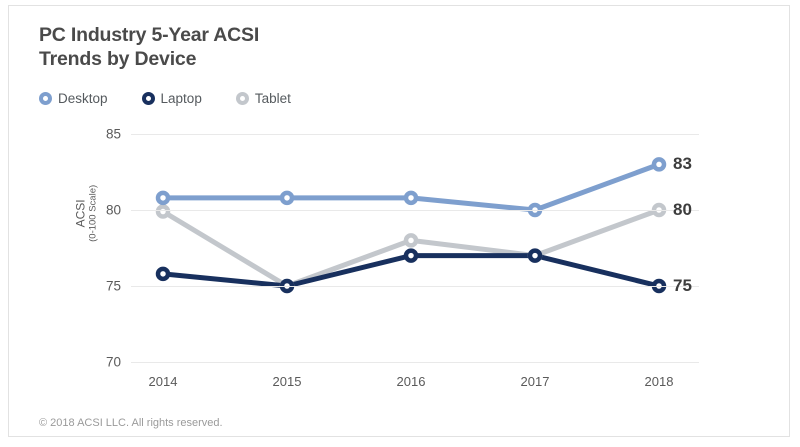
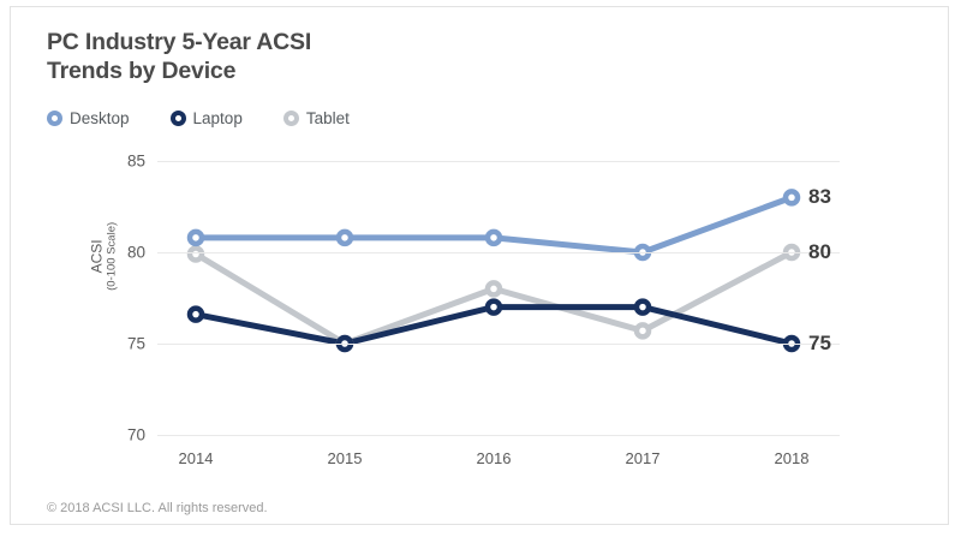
Laptop/2014: 75.8 -> 76.6
Tablet/2017: 77.0 -> 75.7
